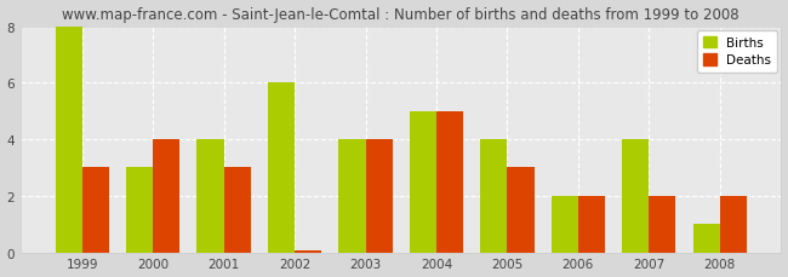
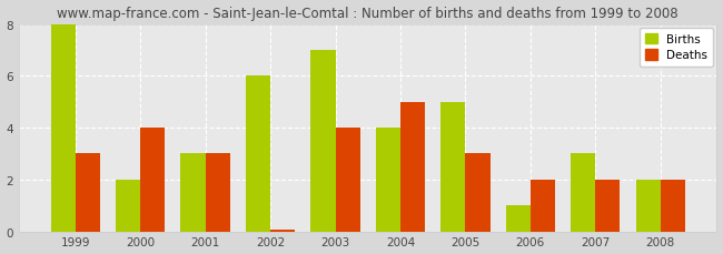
Births/2000: 3 -> 2
Births/2001: 4 -> 3
Births/2003: 4 -> 7
Births/2004: 5 -> 4
Births/2005: 4 -> 5
Births/2006: 2 -> 1
Births/2007: 4 -> 3
Births/2008: 1 -> 2
